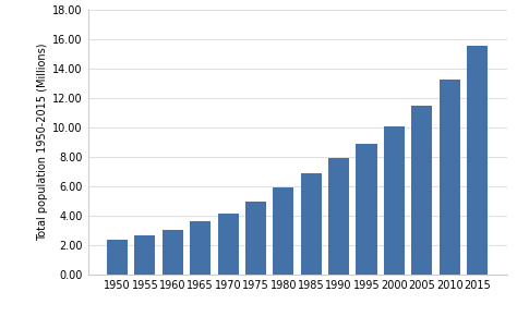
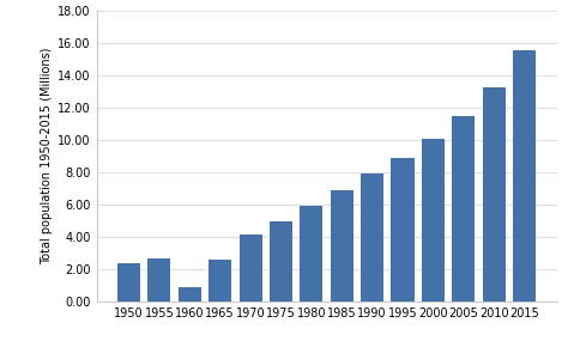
1960: 3.1 -> 0.9
1965: 3.6 -> 2.6
